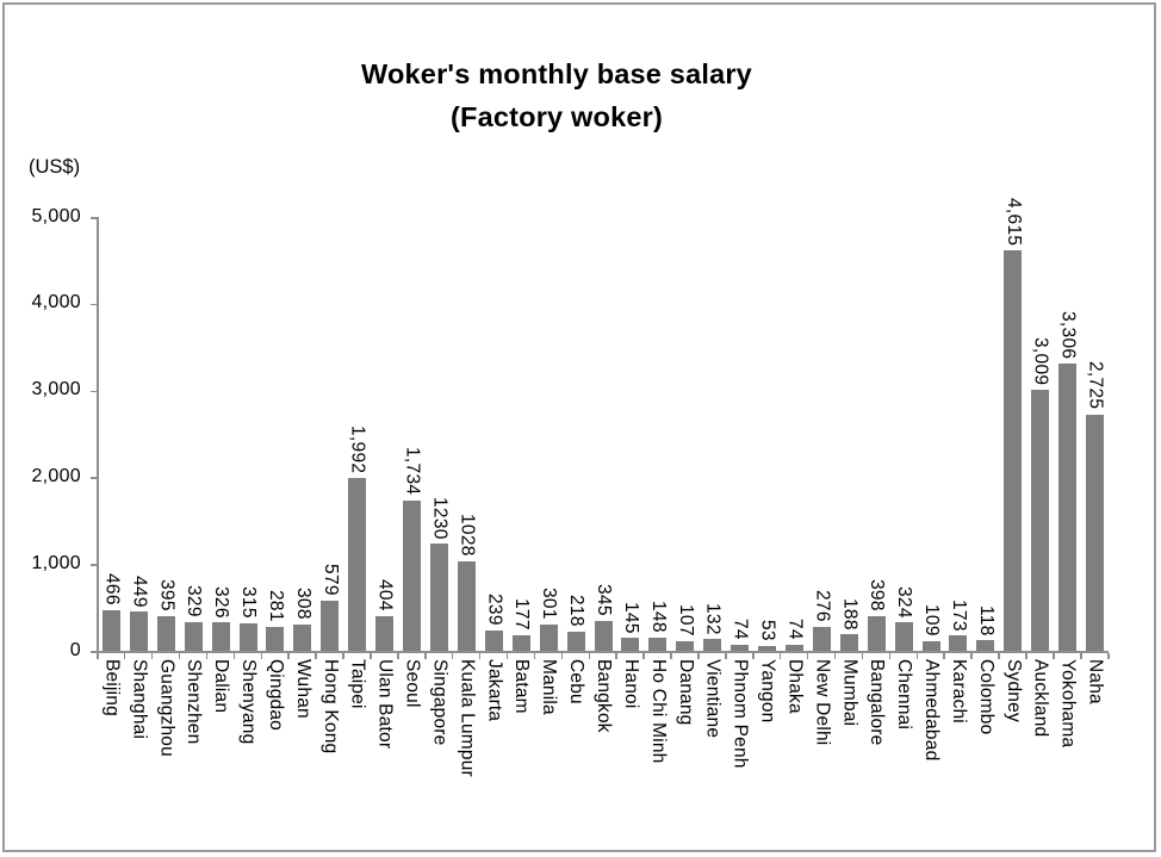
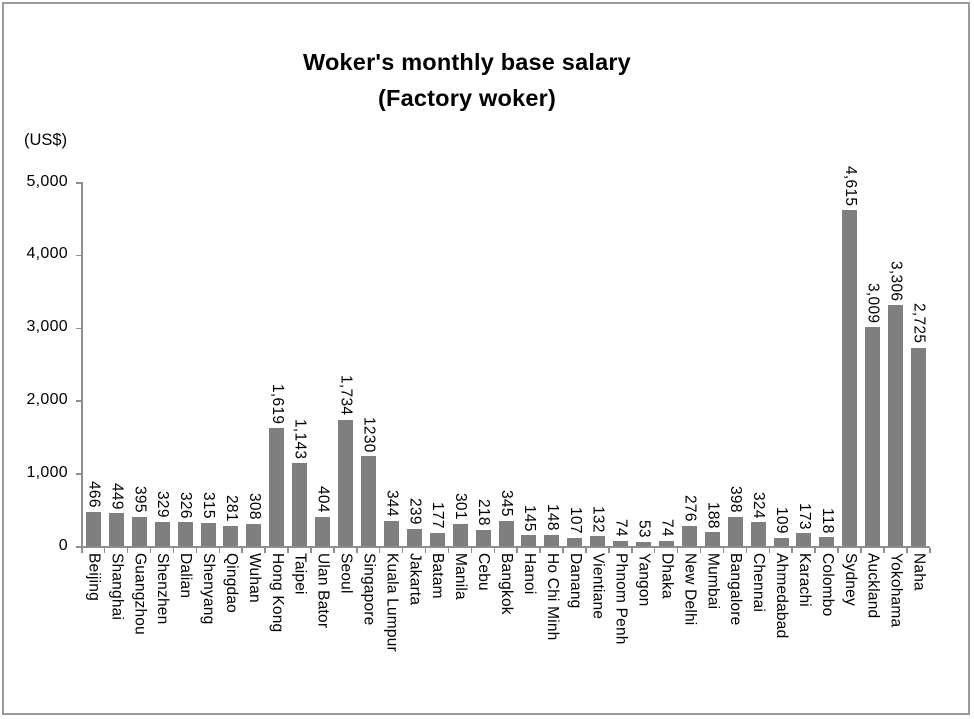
Hong Kong: 579 -> 1,619
Taipei: 1,992 -> 1,143
Kuala Lumpur: 1028 -> 344
